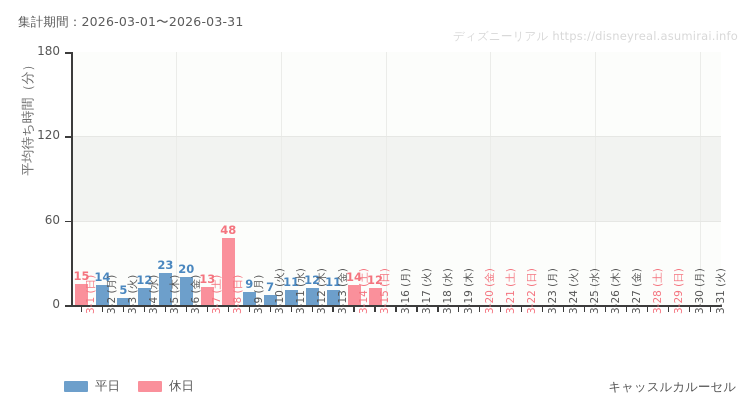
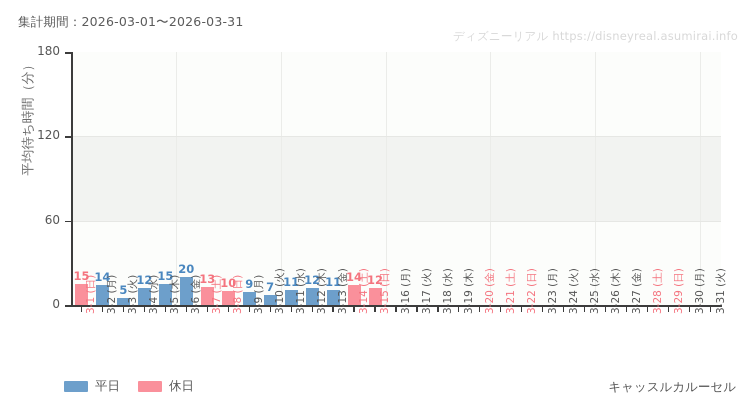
3-5 (木): 23 -> 15
3-8 (日): 48 -> 10
